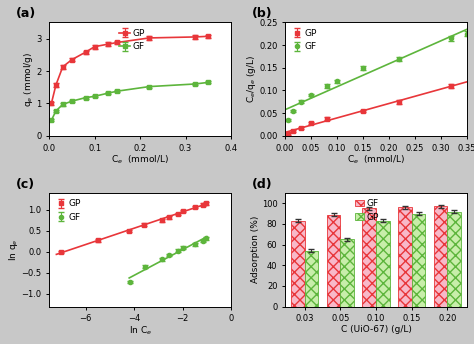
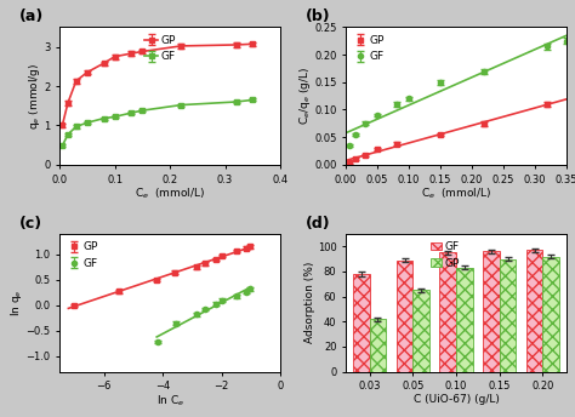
GF/0.03: 83 -> 78
GP/0.03: 54 -> 42
